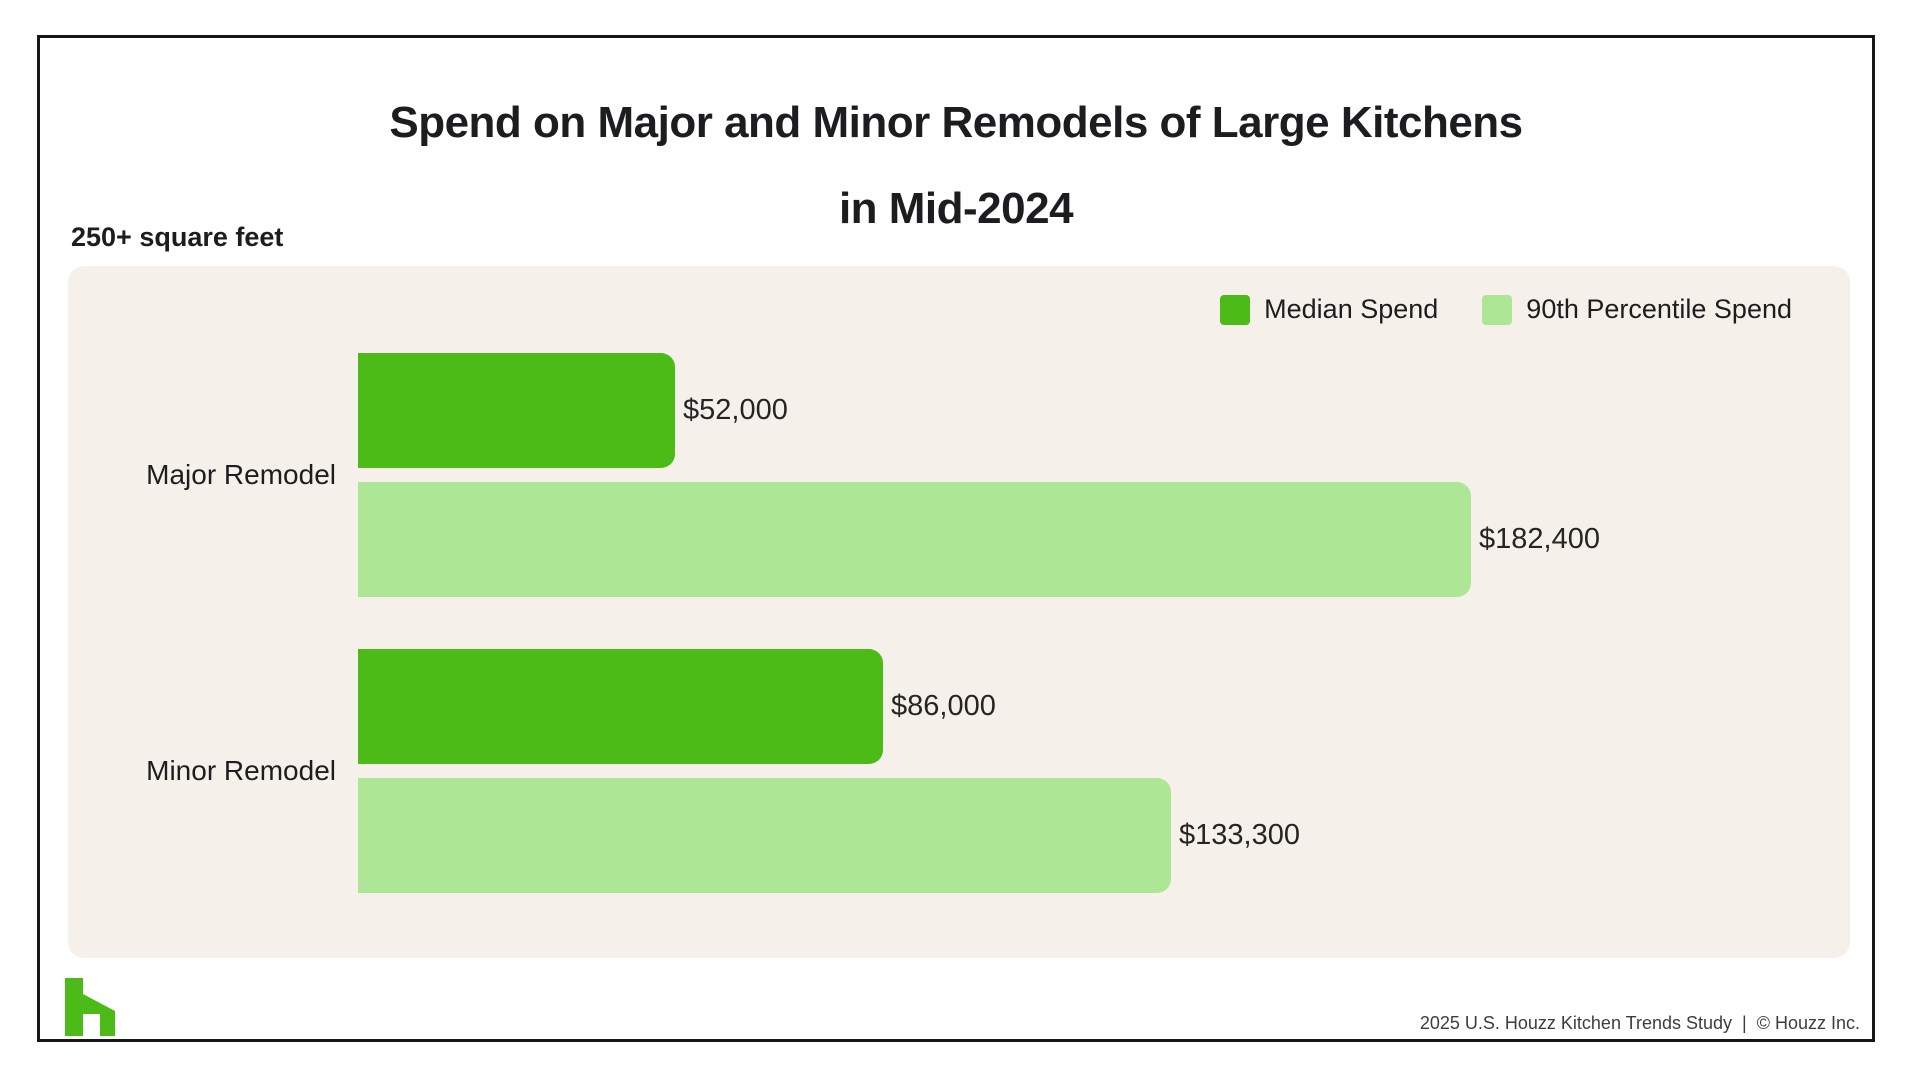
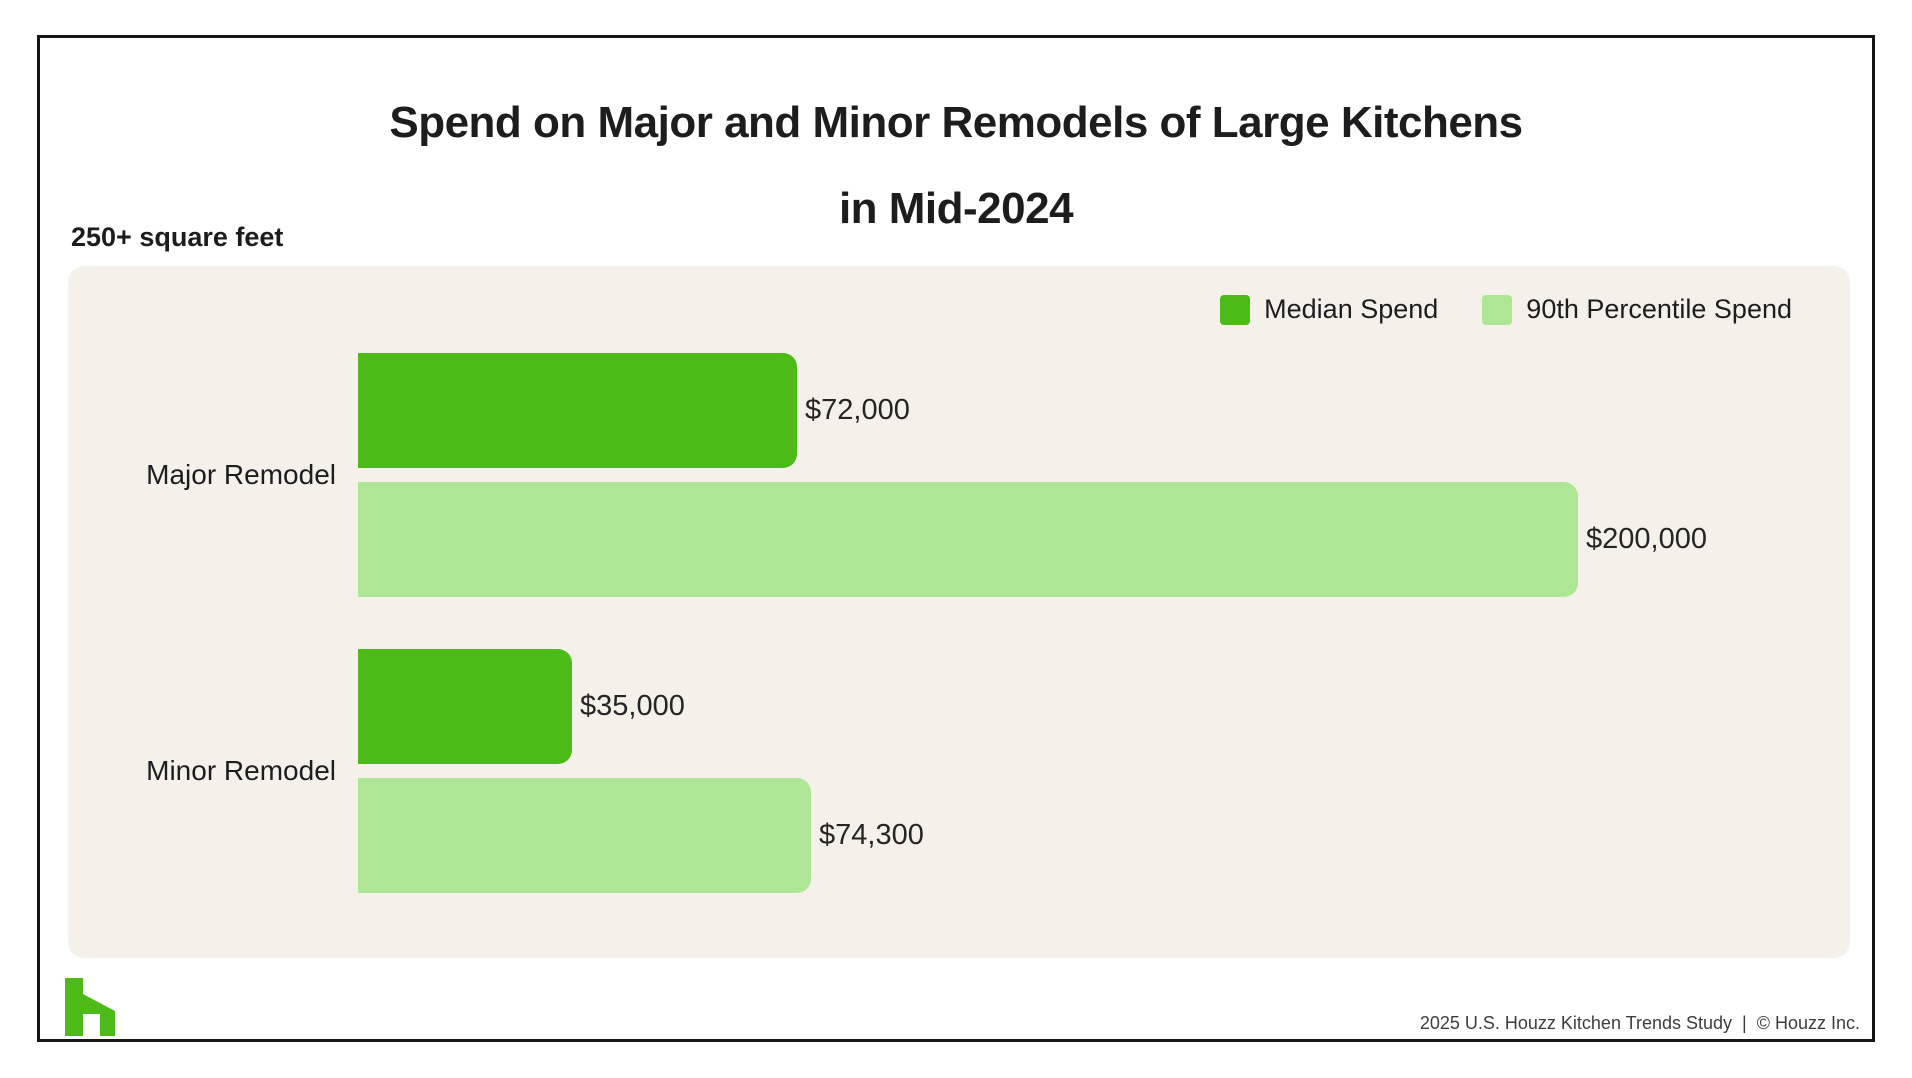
Median Spend/Major Remodel: $52,000 -> $72,000
90th Percentile Spend/Major Remodel: $182,400 -> $200,000
Median Spend/Minor Remodel: $86,000 -> $35,000
90th Percentile Spend/Minor Remodel: $133,300 -> $74,300
